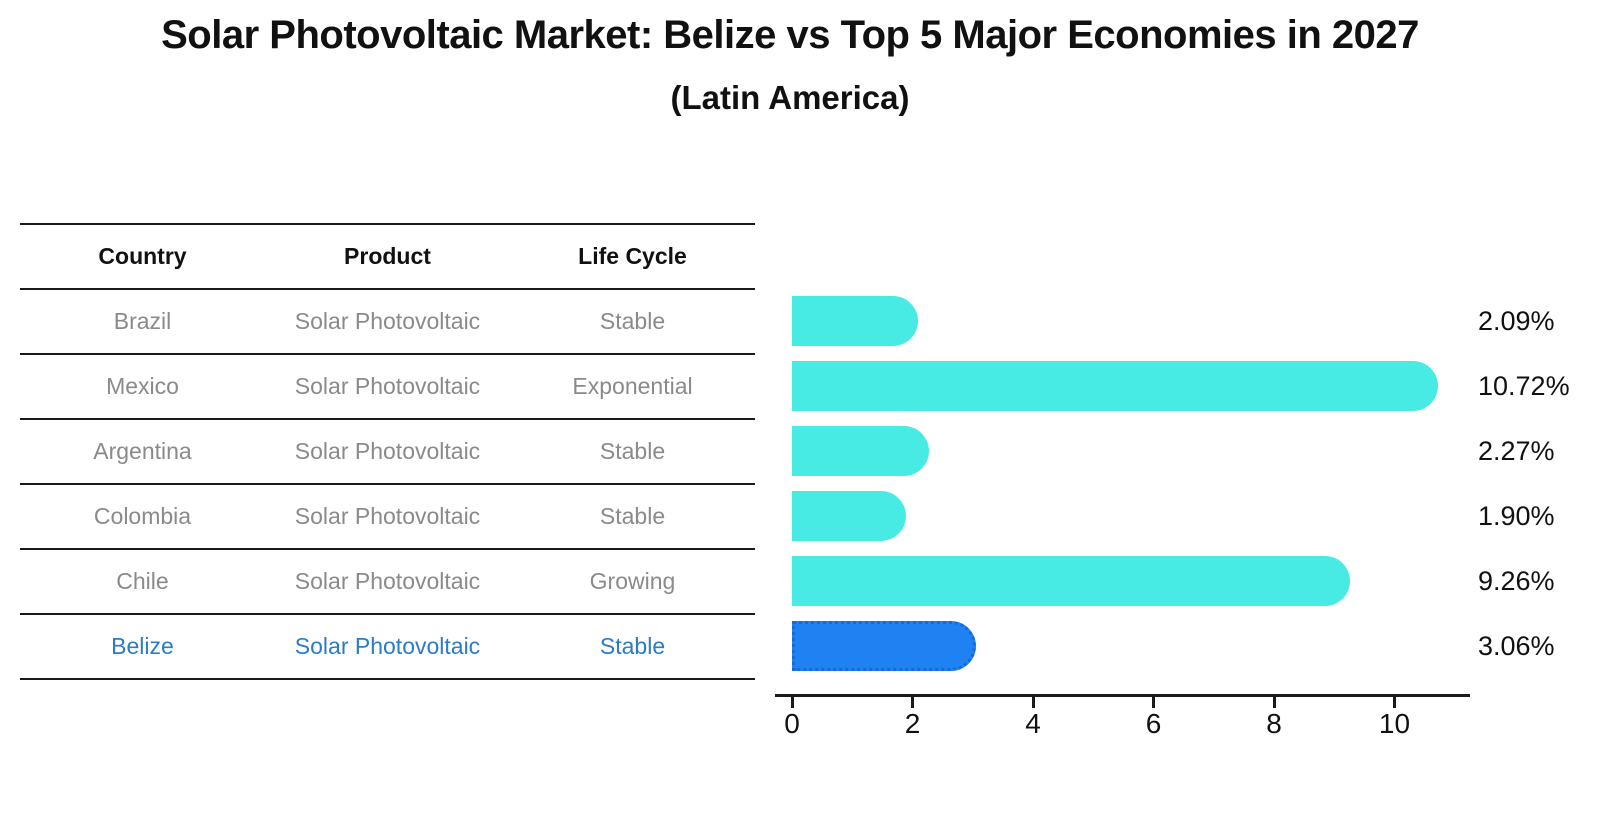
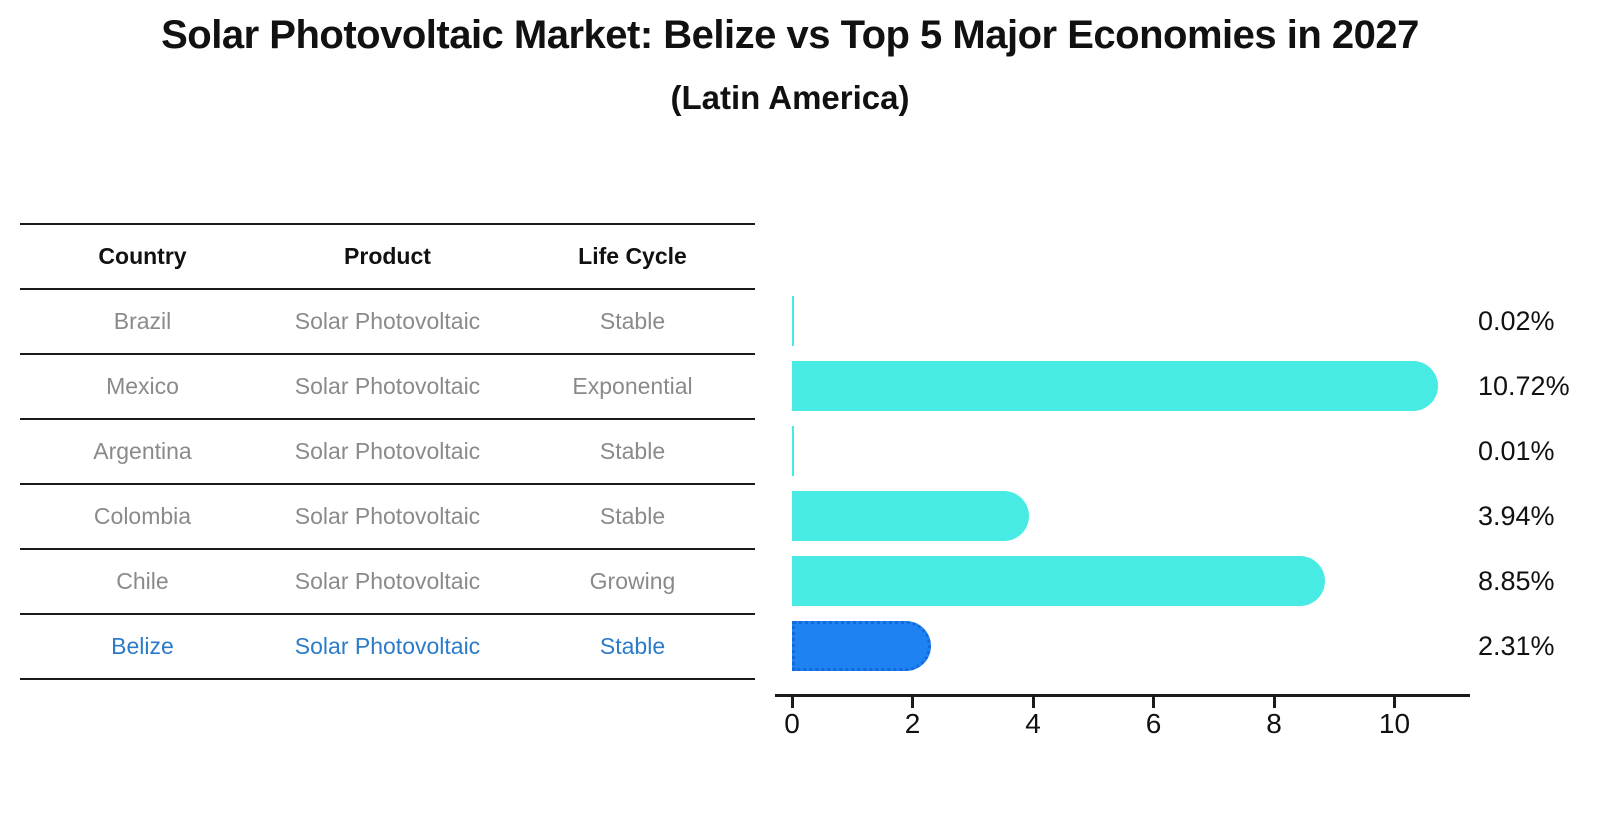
Brazil: 2.09% -> 0.02%
Argentina: 2.27% -> 0.01%
Colombia: 1.90% -> 3.94%
Chile: 9.26% -> 8.85%
Belize: 3.06% -> 2.31%
